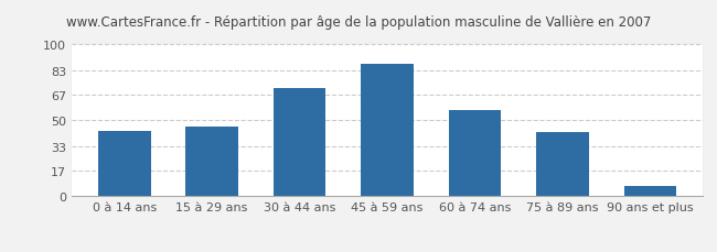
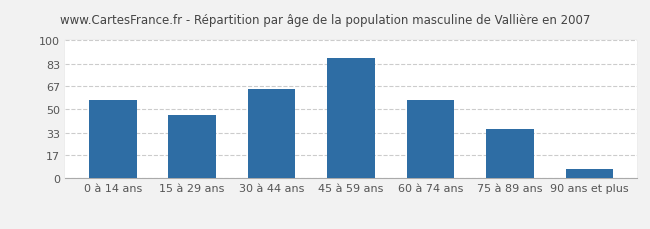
0 à 14 ans: 43 -> 57
30 à 44 ans: 71 -> 65
75 à 89 ans: 42 -> 36
